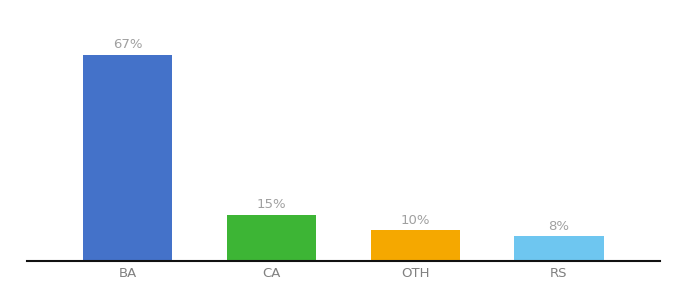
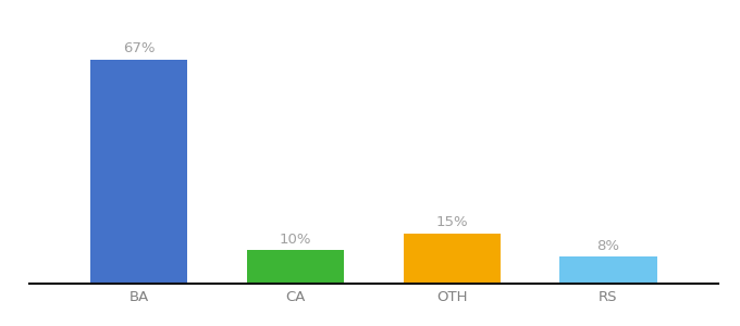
CA: 15% -> 10%
OTH: 10% -> 15%
